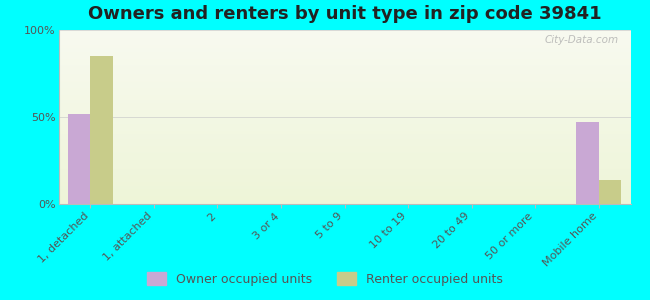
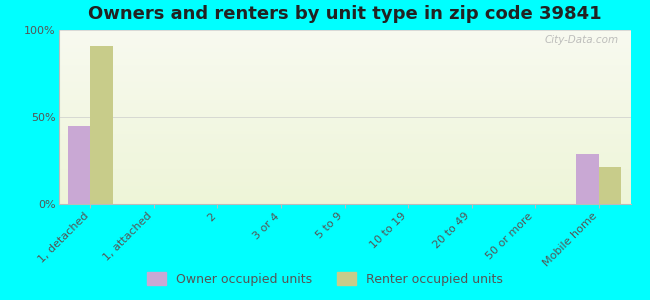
Owner occupied units/1, detached: 52% -> 45%
Renter occupied units/1, detached: 85% -> 91%
Owner occupied units/Mobile home: 47% -> 29%
Renter occupied units/Mobile home: 14% -> 21%
